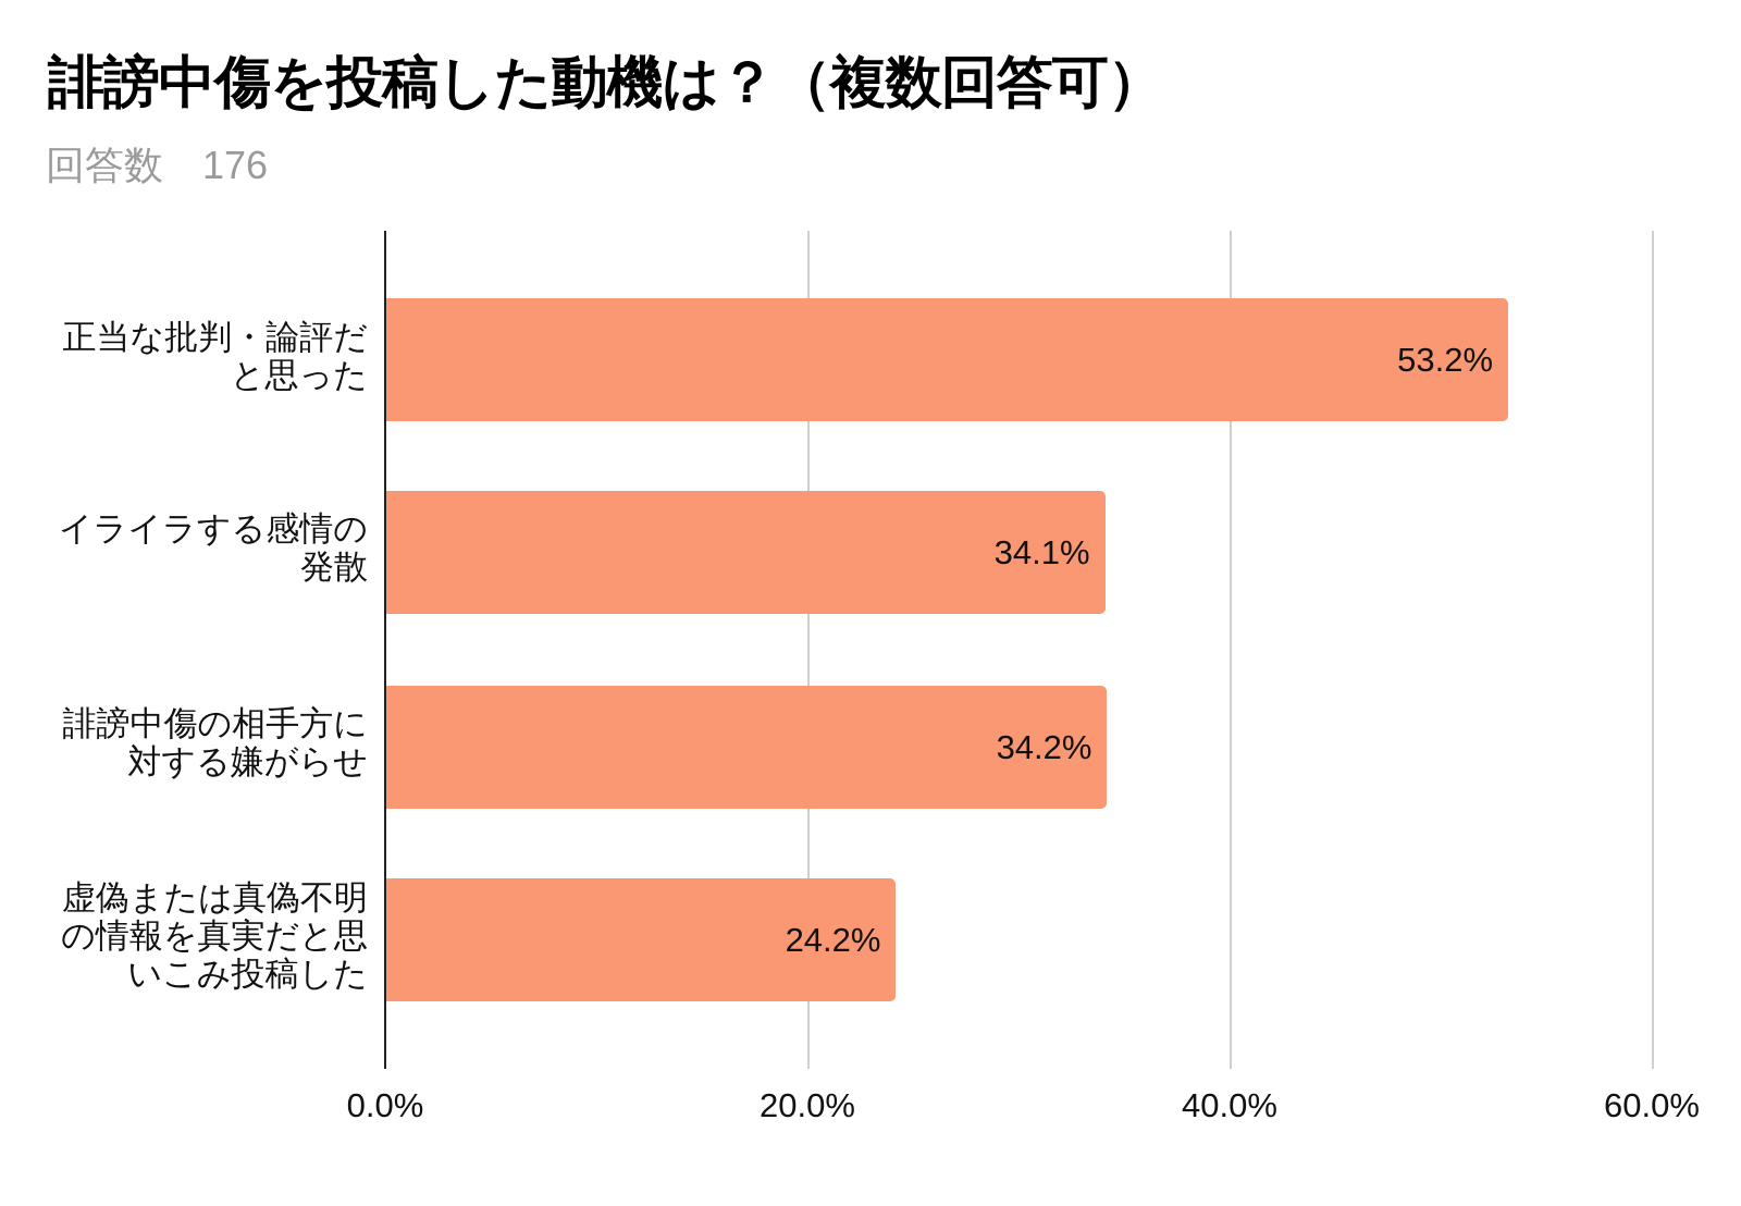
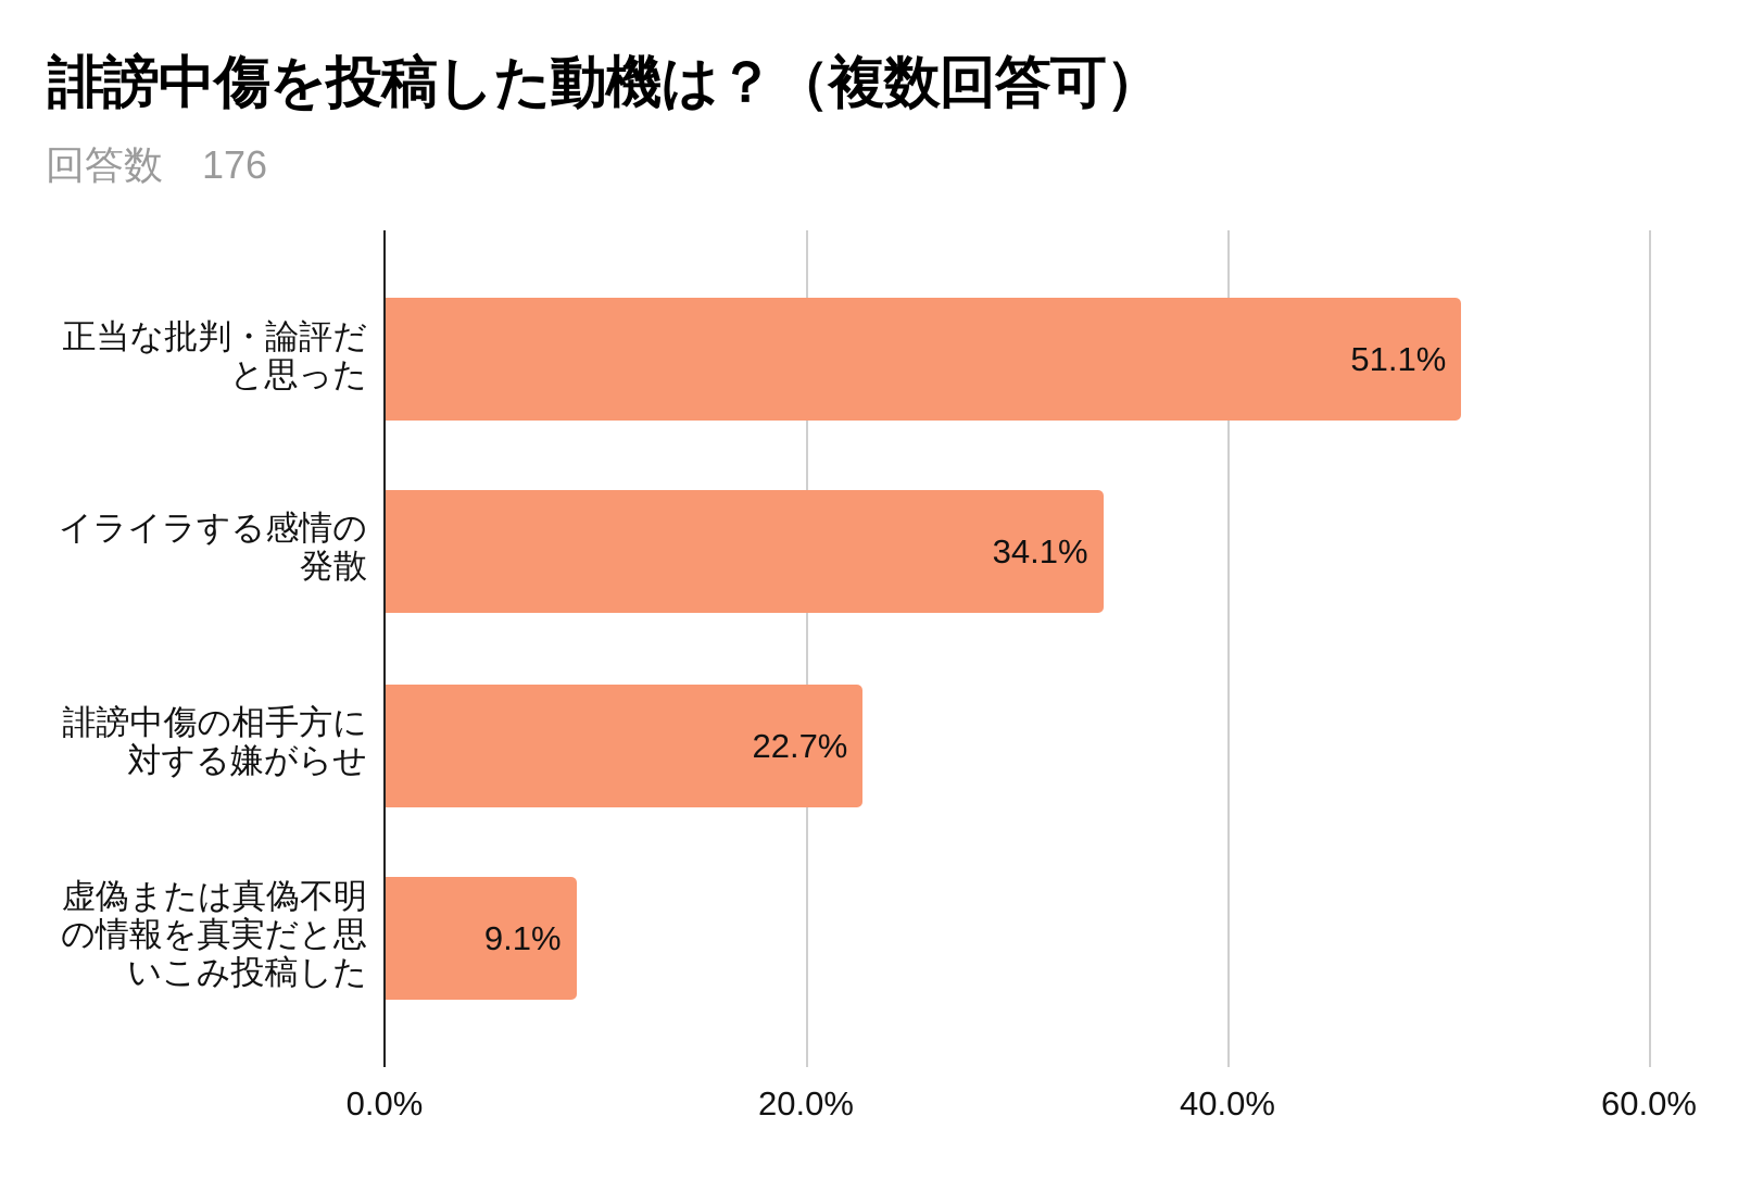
正当な批判・論評だと思った: 53.2% -> 51.1%
誹謗中傷の相手方に対する嫌がらせ: 34.2% -> 22.7%
虚偽または真偽不明の情報を真実だと思いこみ投稿した: 24.2% -> 9.1%
